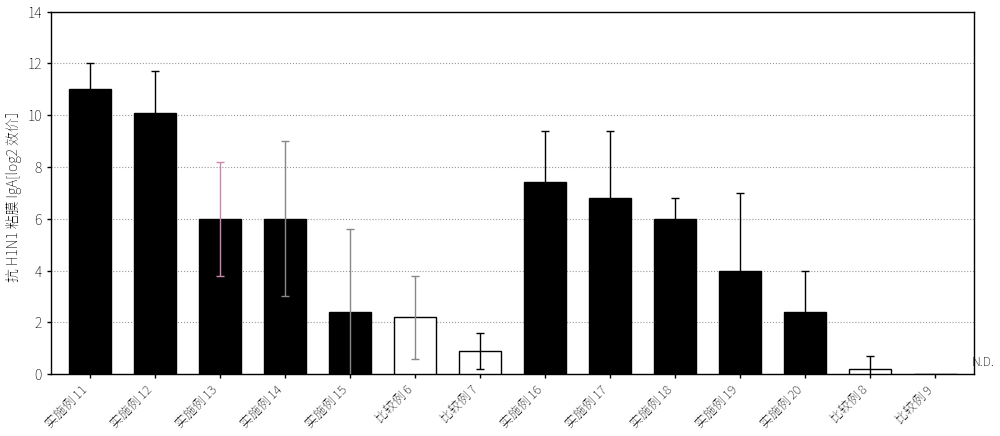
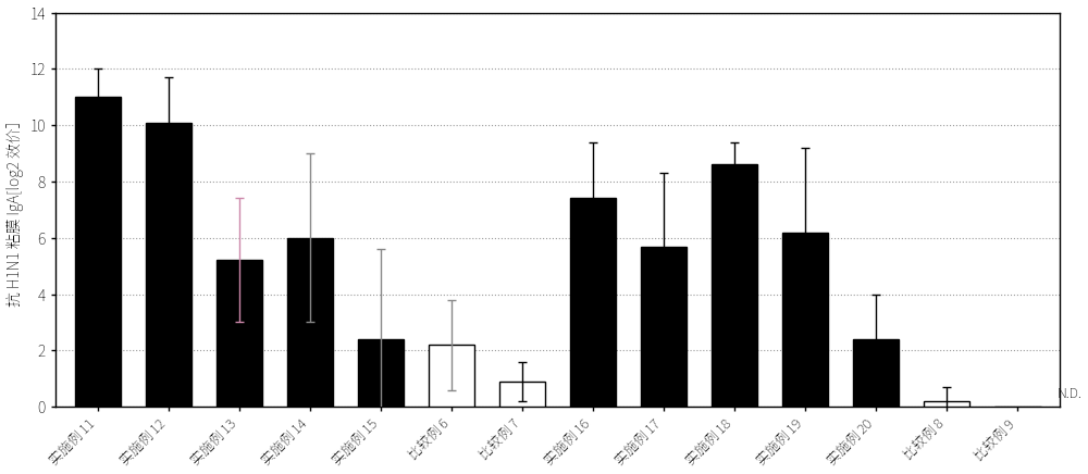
实施例 13: 6.0 -> 5.2
实施例 17: 6.8 -> 5.7
实施例 18: 6.0 -> 8.6
实施例 19: 4.0 -> 6.2
